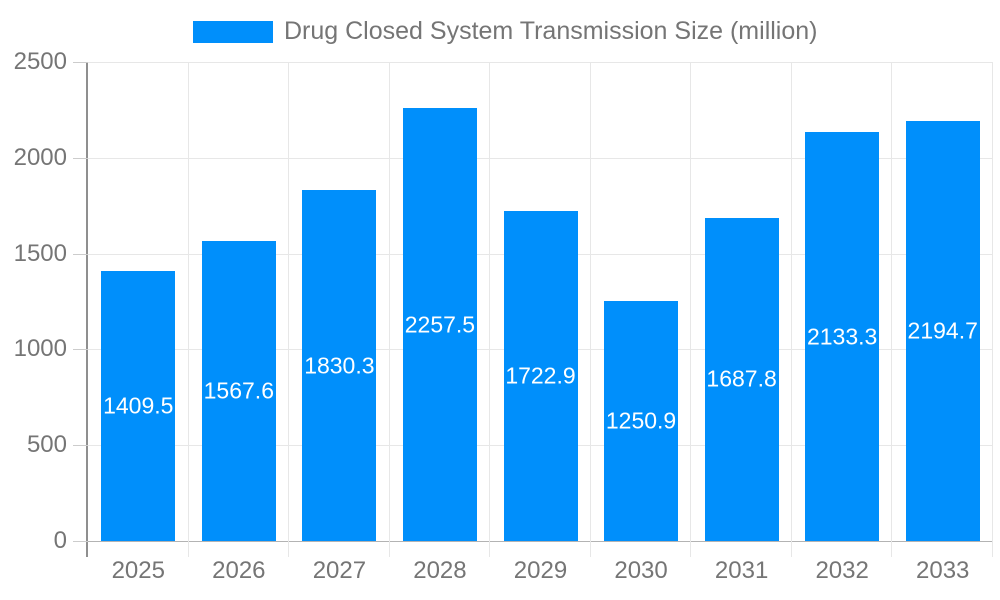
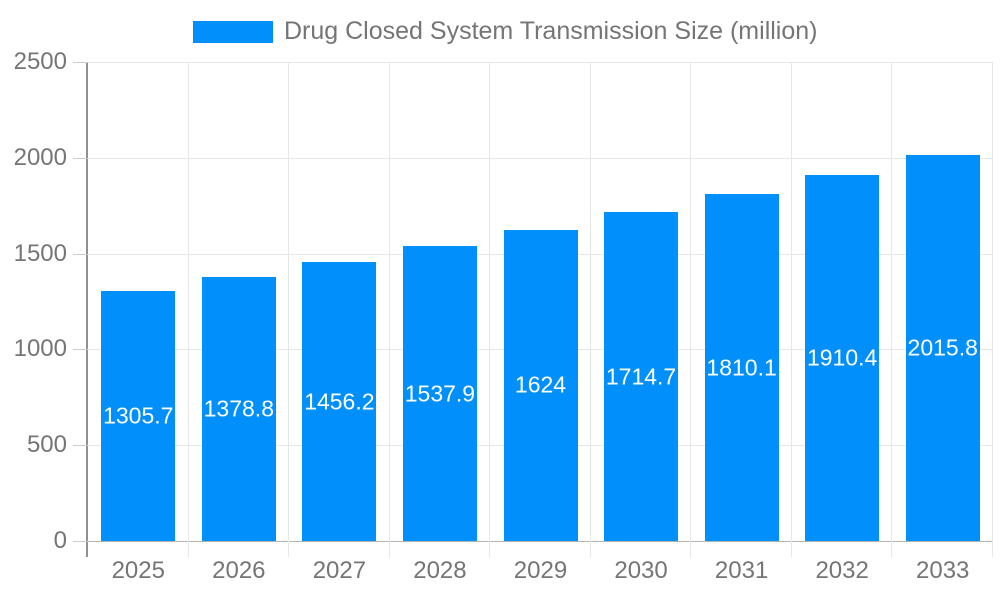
2025: 1409.5 -> 1305.7
2026: 1567.6 -> 1378.8
2027: 1830.3 -> 1456.2
2028: 2257.5 -> 1537.9
2029: 1722.9 -> 1624
2030: 1250.9 -> 1714.7
2031: 1687.8 -> 1810.1
2032: 2133.3 -> 1910.4
2033: 2194.7 -> 2015.8
